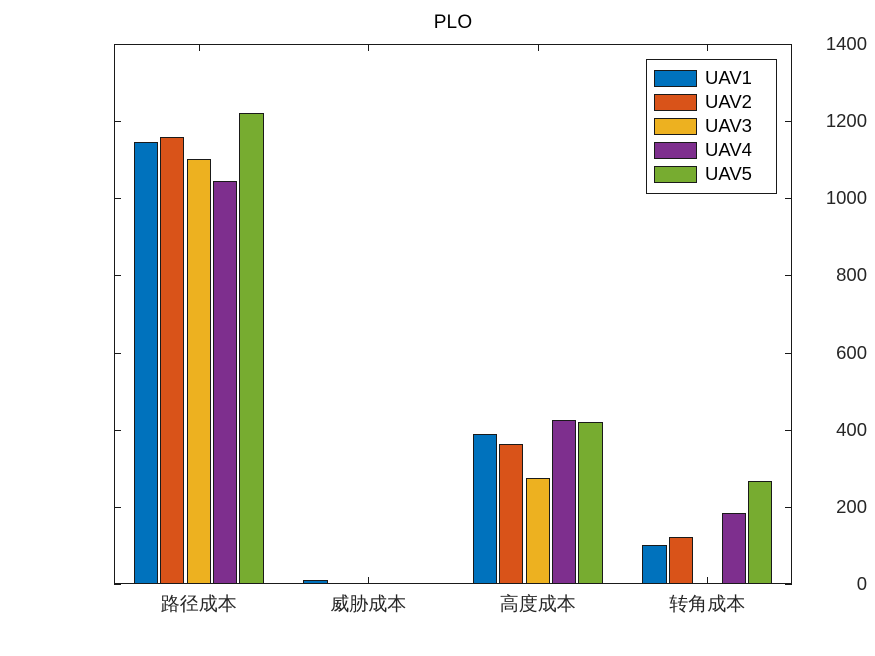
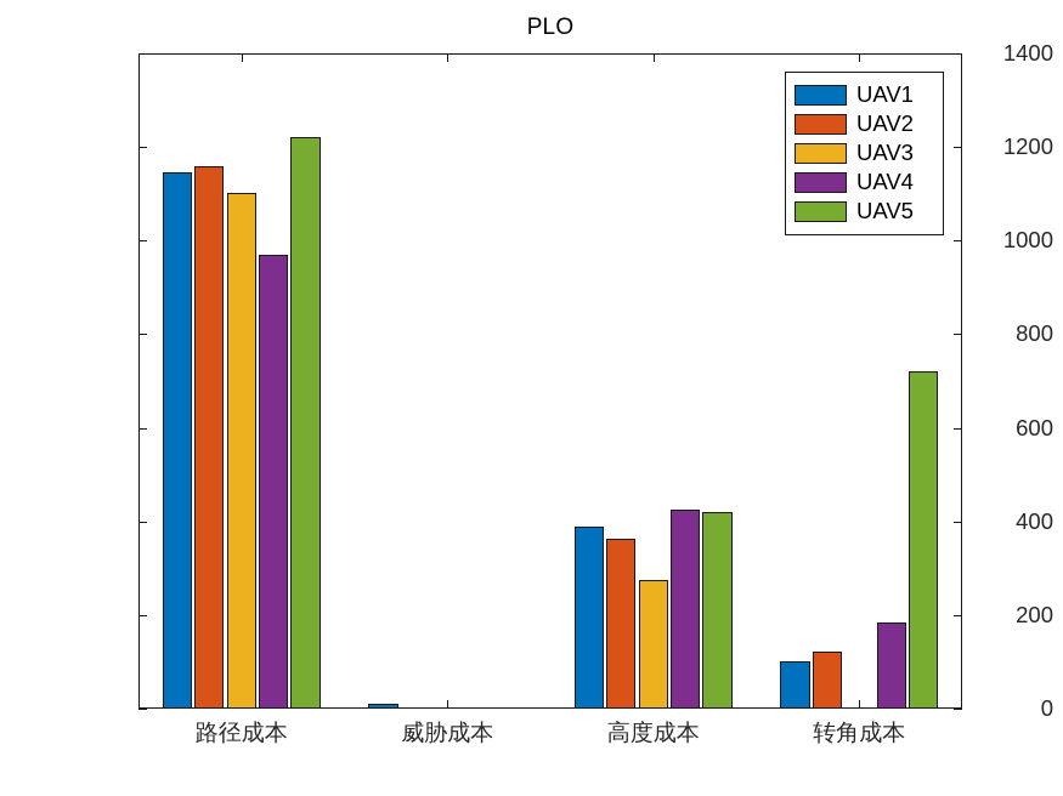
UAV4/路径成本: 1040 -> 970
UAV5/转角成本: 270 -> 720
